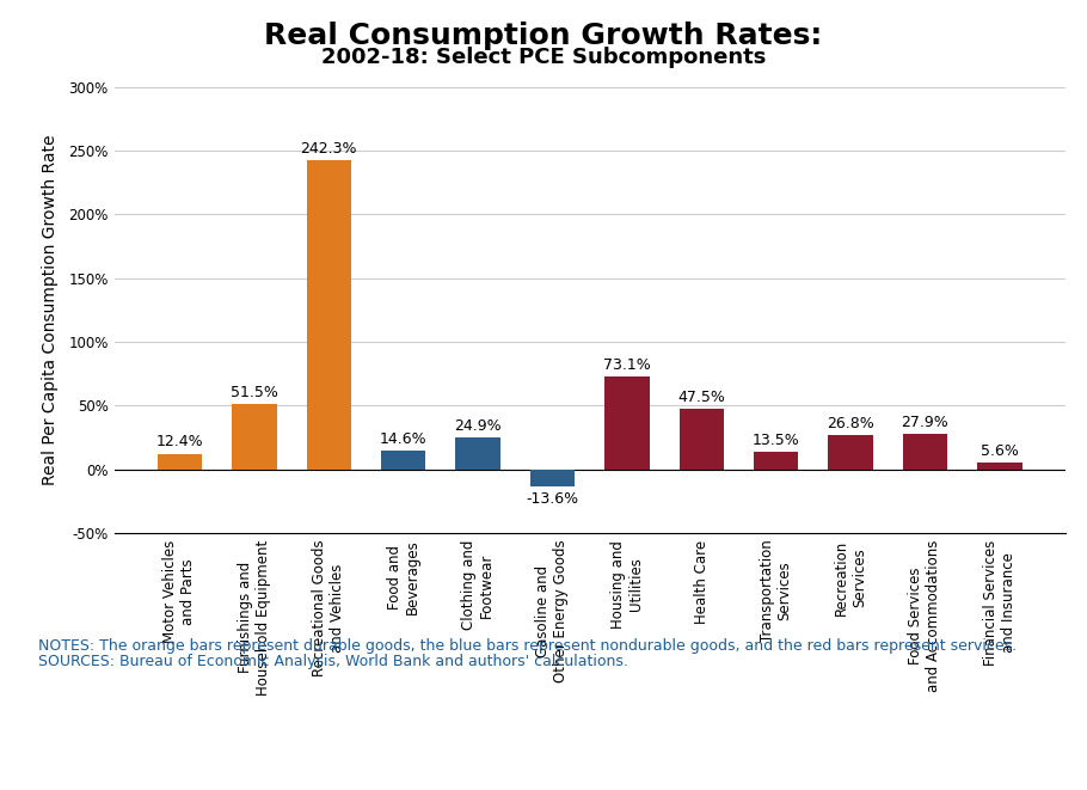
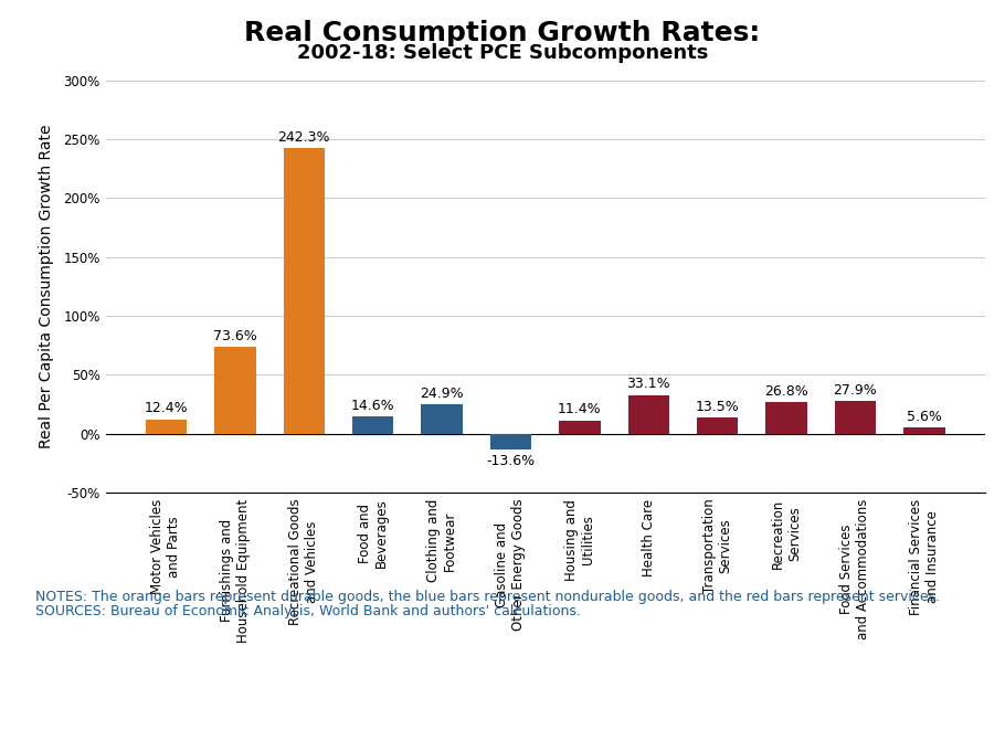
Furnishings and Household Equipment: 51.5% -> 73.6%
Housing and Utilities: 73.1% -> 11.4%
Health Care: 47.5% -> 33.1%
